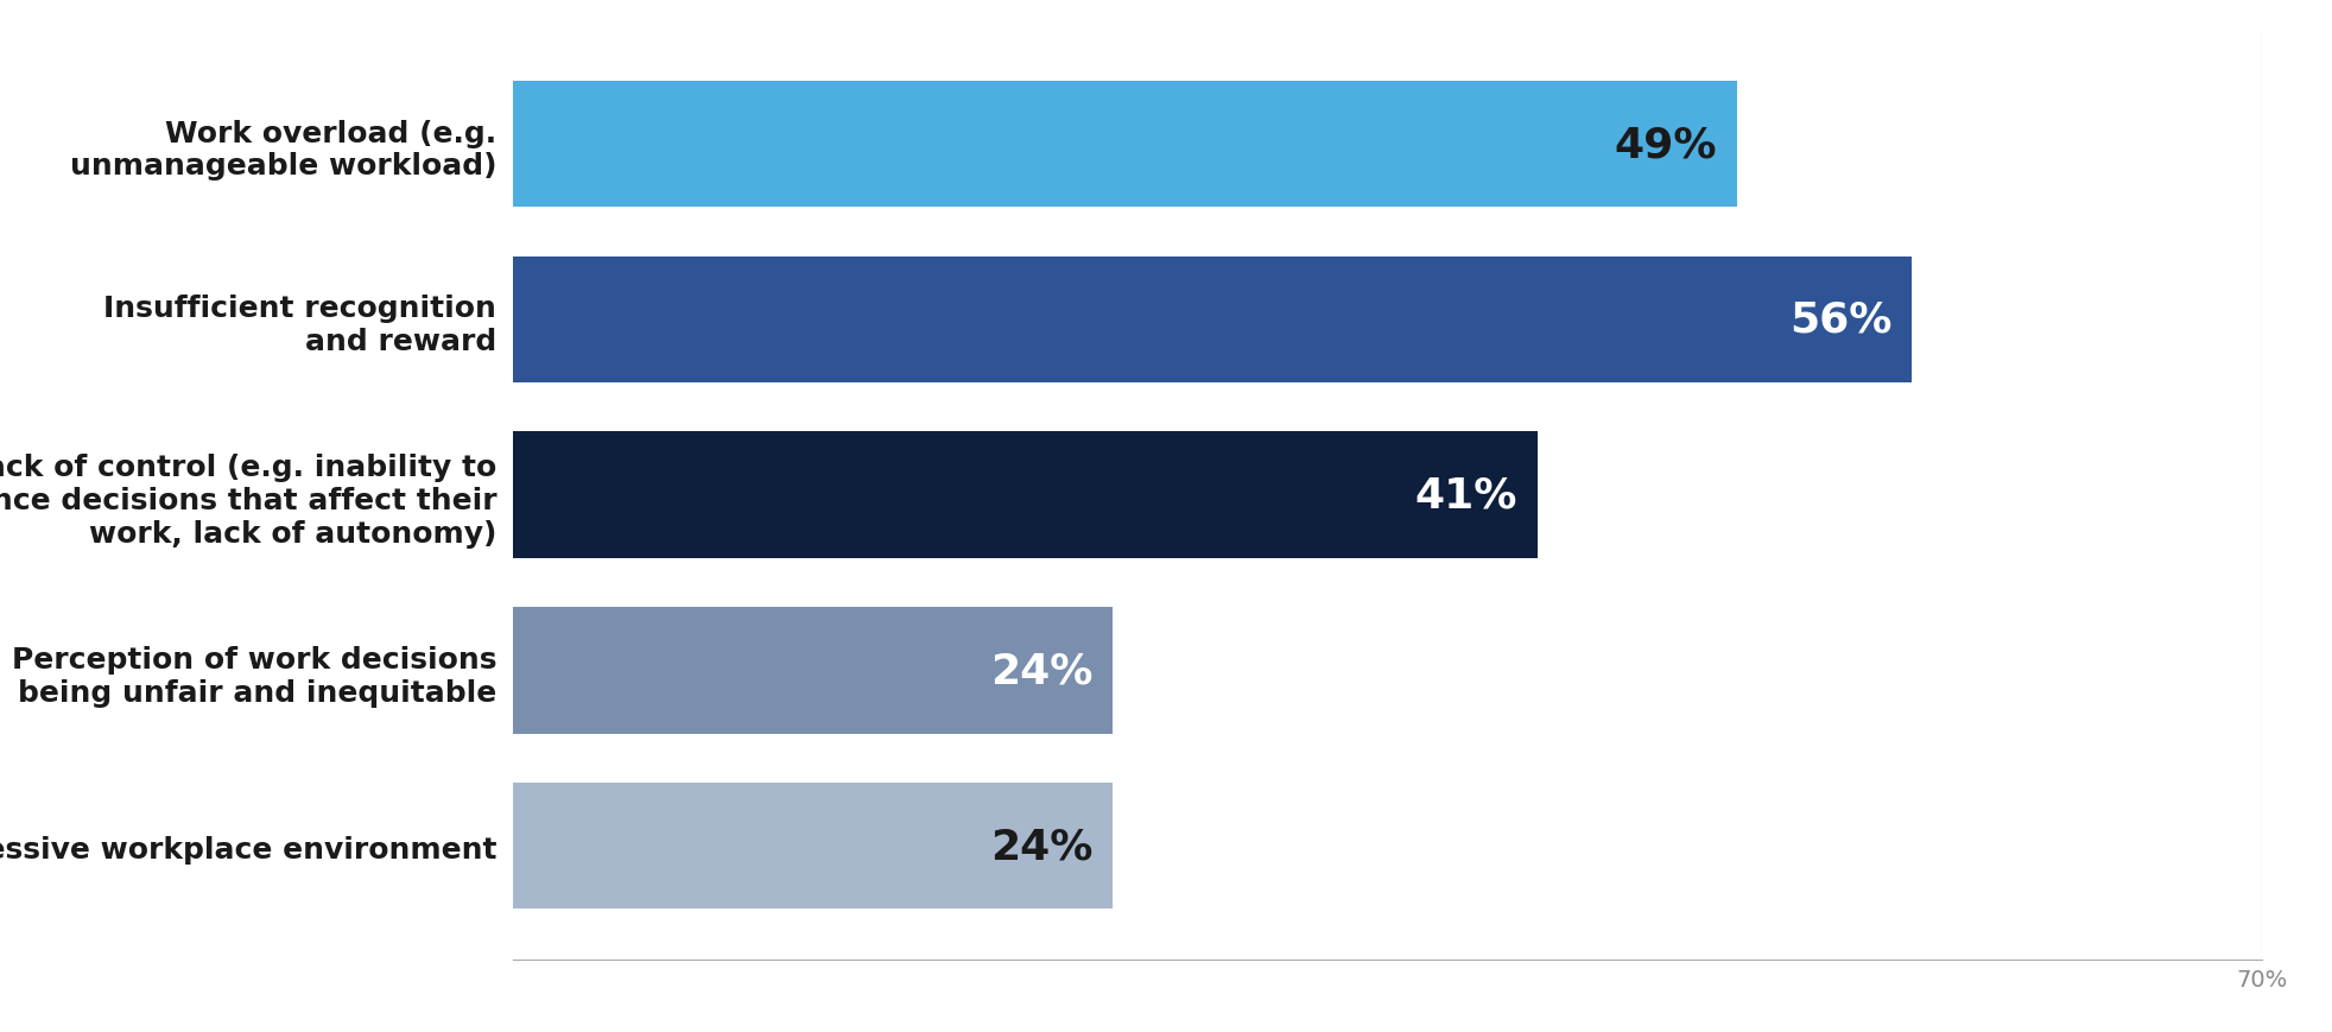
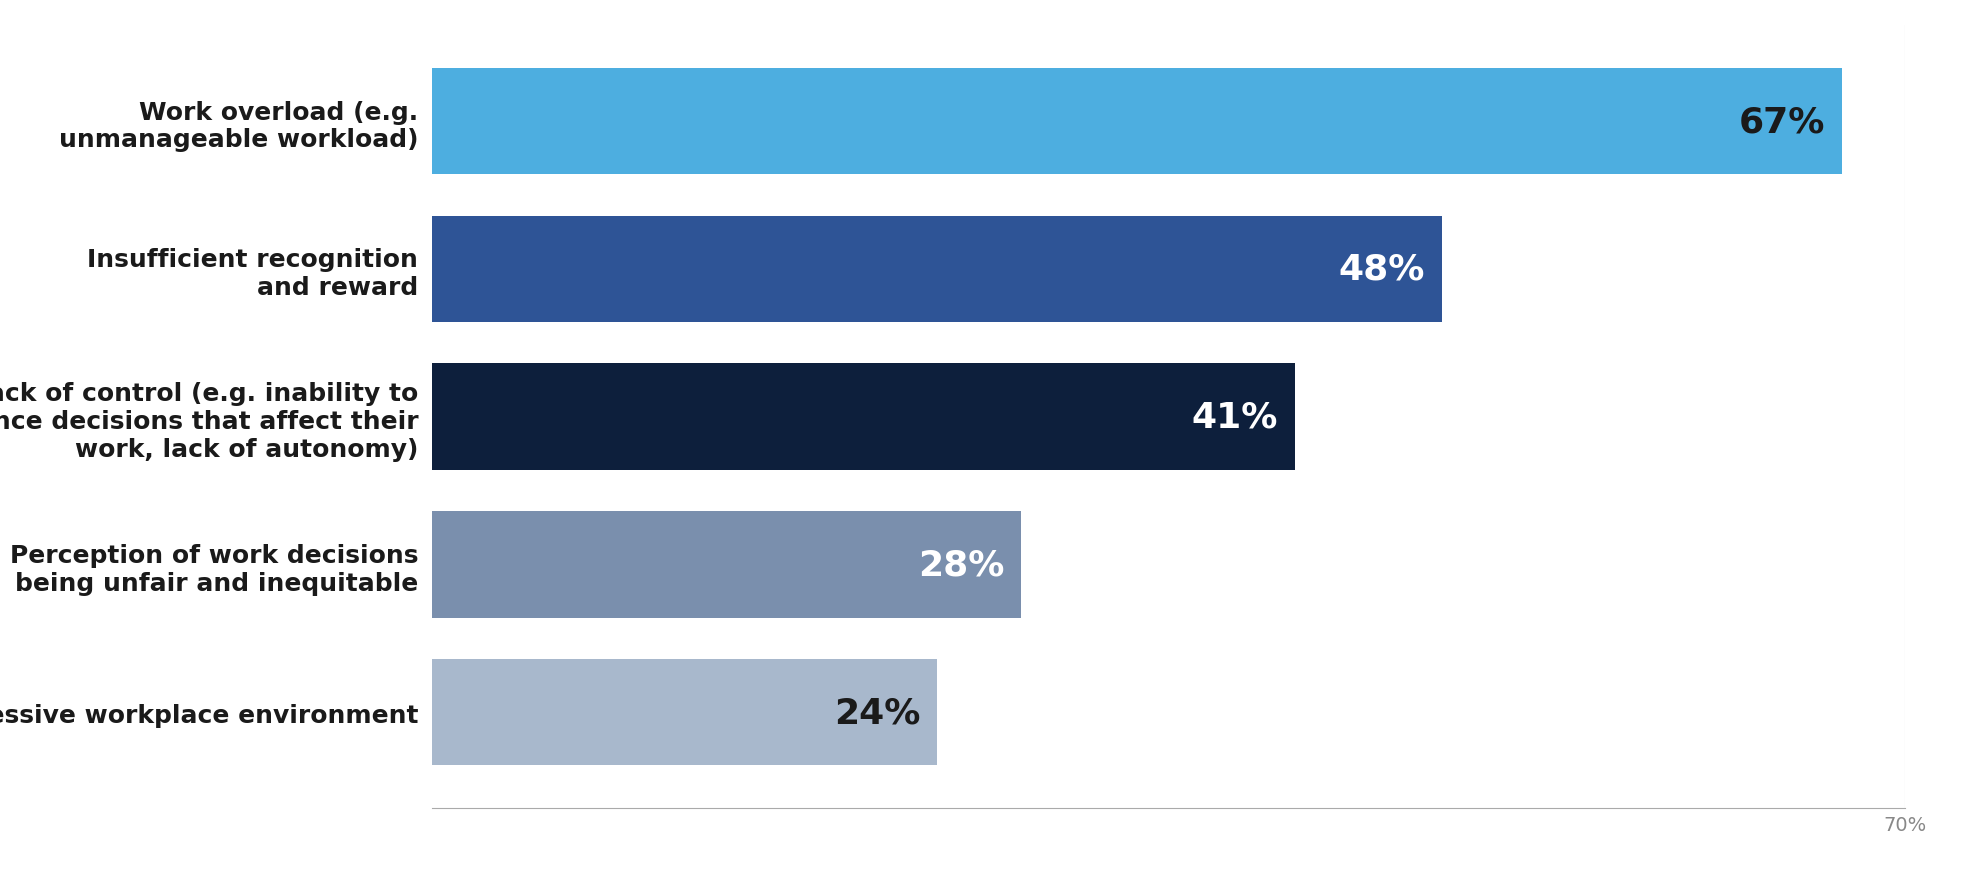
Work overload (e.g. unmanageable workload): 49% -> 67%
Insufficient recognition and reward: 56% -> 48%
Perception of work decisions being unfair and inequitable: 24% -> 28%
